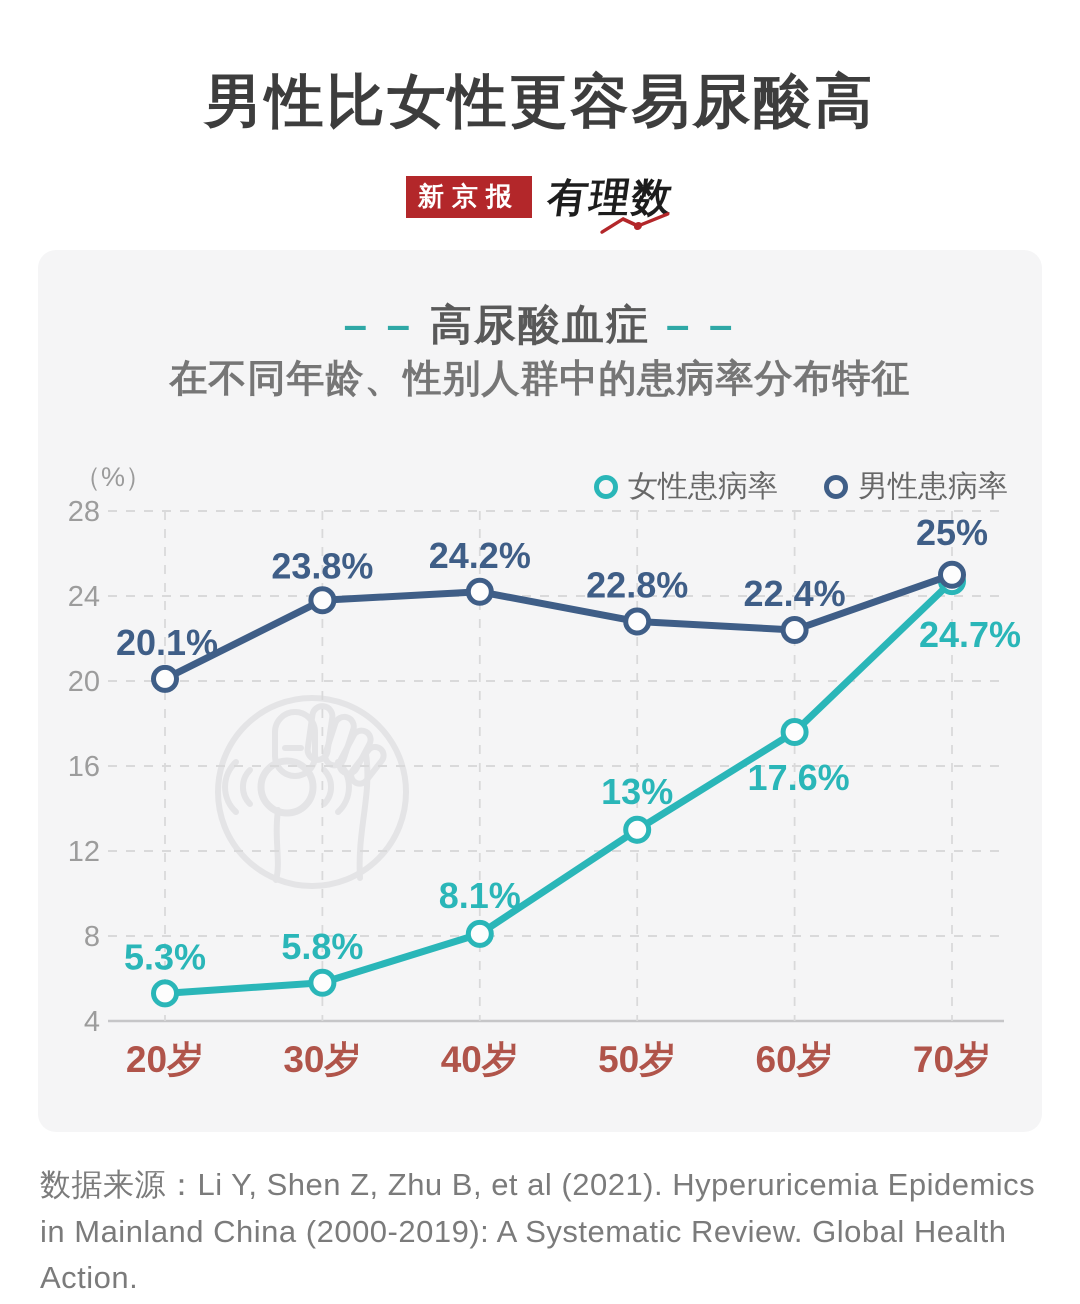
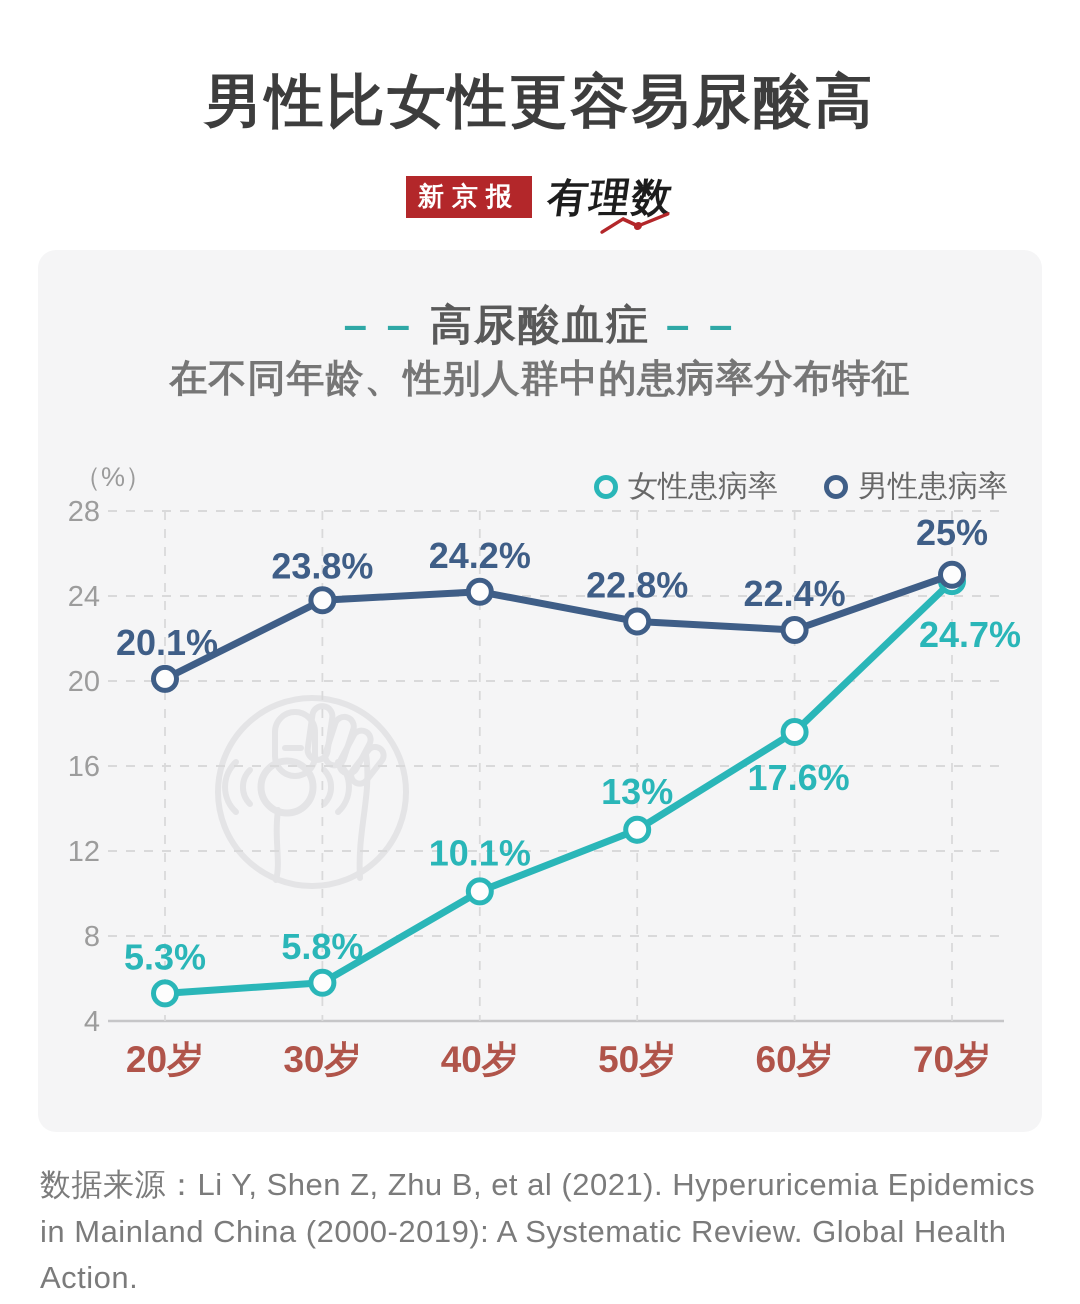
女性患病率/40岁: 8.1% -> 10.1%
